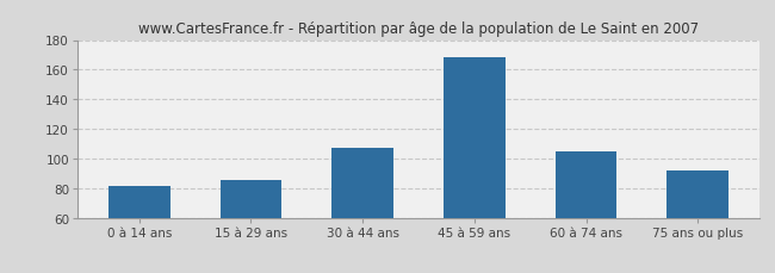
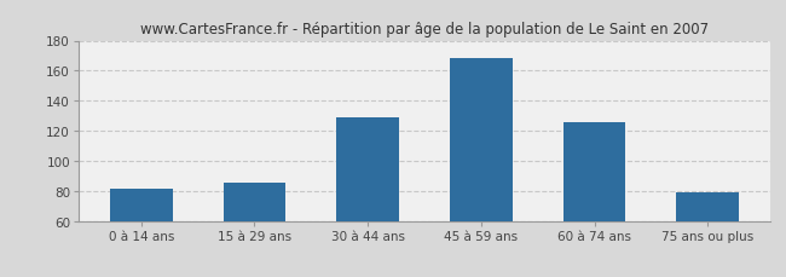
30 à 44 ans: 107 -> 129
60 à 74 ans: 105 -> 126
75 ans ou plus: 92 -> 79
